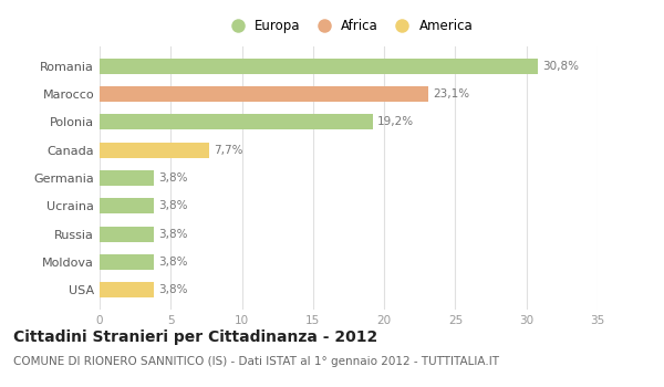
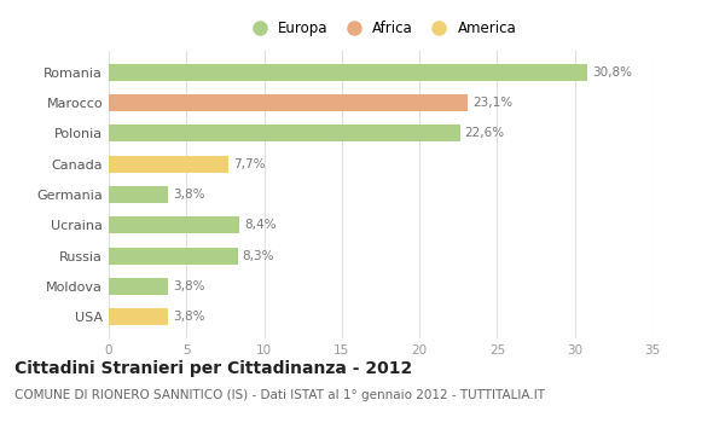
Polonia: 19,2% -> 22,6%
Ucraina: 3,8% -> 8,4%
Russia: 3,8% -> 8,3%
